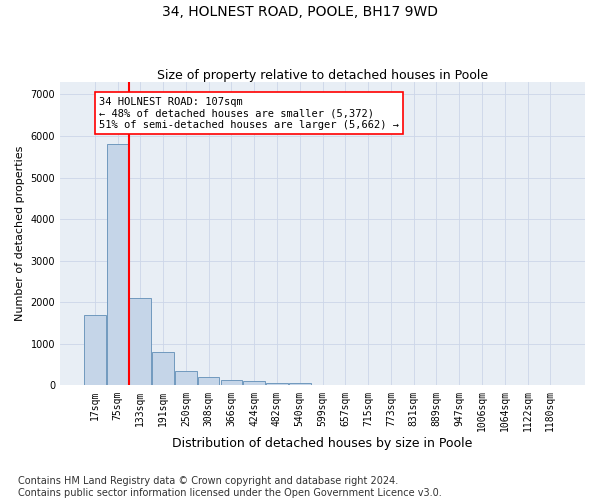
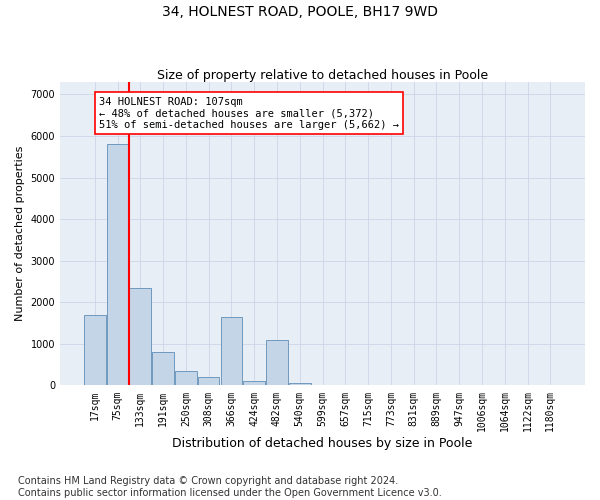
133sqm: 2100 -> 2350
366sqm: 130 -> 1650
482sqm: 60 -> 1100
